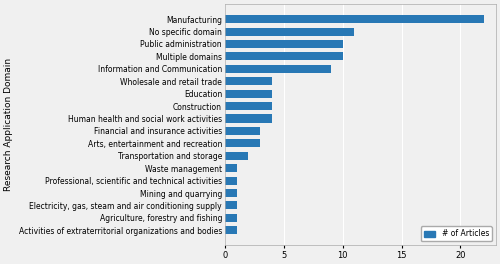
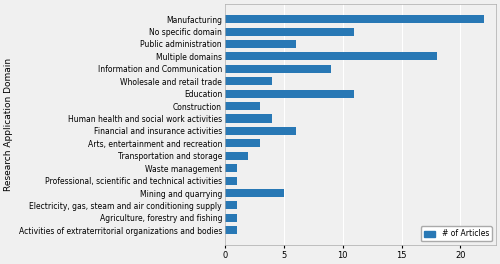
Public administration: 10 -> 6
Multiple domains: 10 -> 18
Education: 4 -> 11
Construction: 4 -> 3
Financial and insurance activities: 3 -> 6
Mining and quarrying: 1 -> 5
